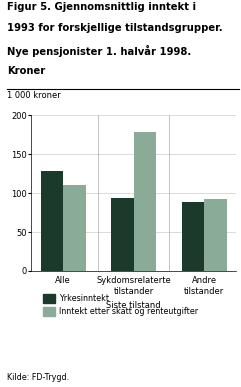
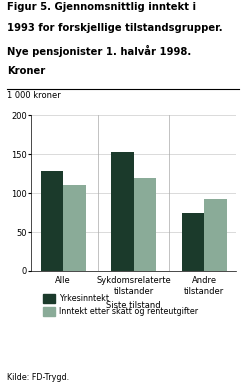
Yrkesinntekt/Sykdomsrelaterte tilstander: 94 -> 153
Inntekt etter skatt og renteutgifter/Sykdomsrelaterte tilstander: 178 -> 119
Yrkesinntekt/Andre tilstander: 88 -> 75
